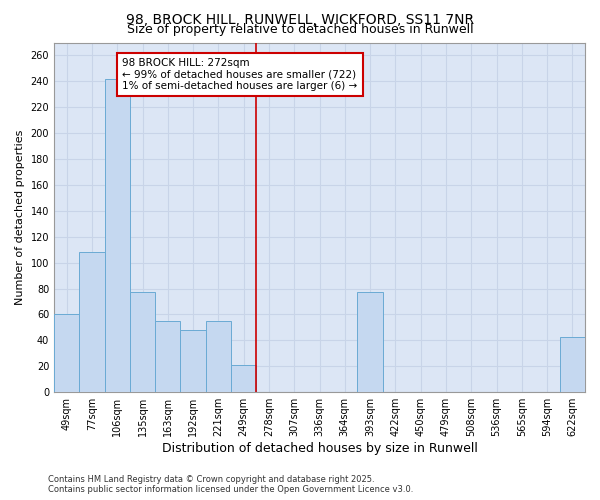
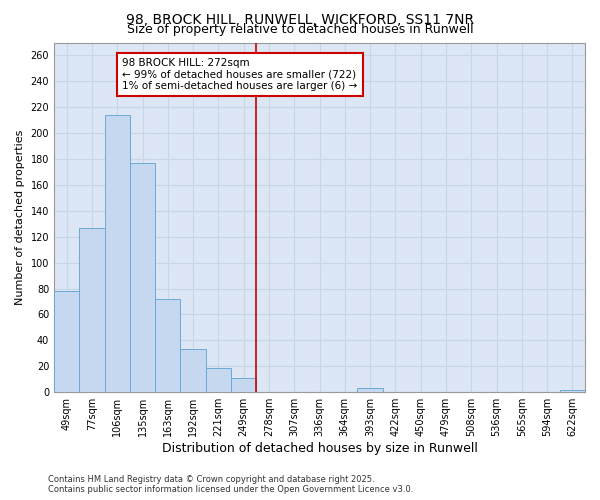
49sqm: 60 -> 78
77sqm: 108 -> 127
106sqm: 242 -> 214
135sqm: 77 -> 177
163sqm: 55 -> 72
192sqm: 48 -> 33
221sqm: 55 -> 19
249sqm: 21 -> 11
393sqm: 77 -> 3
622sqm: 43 -> 2
